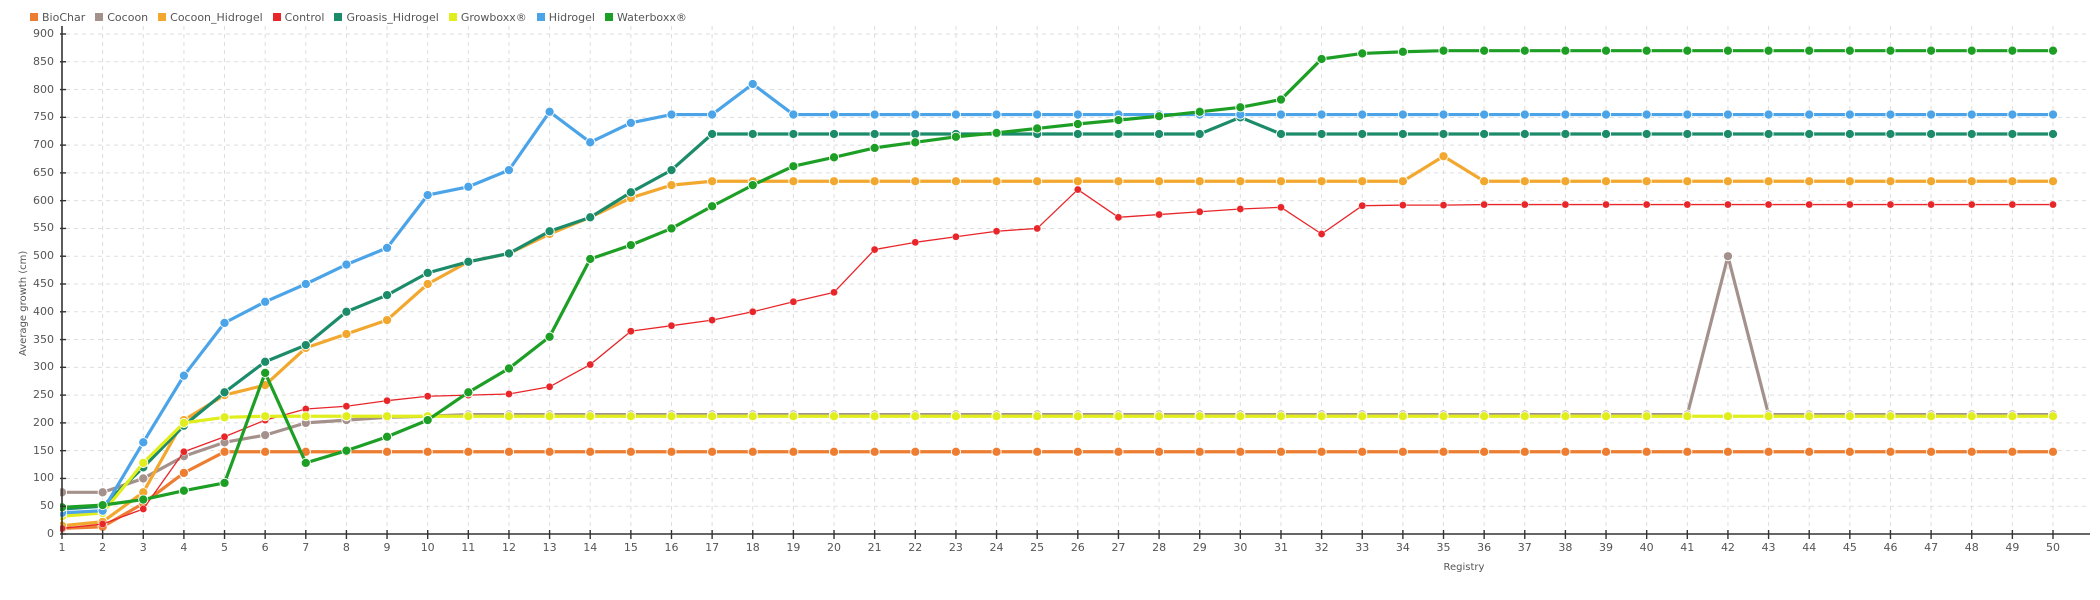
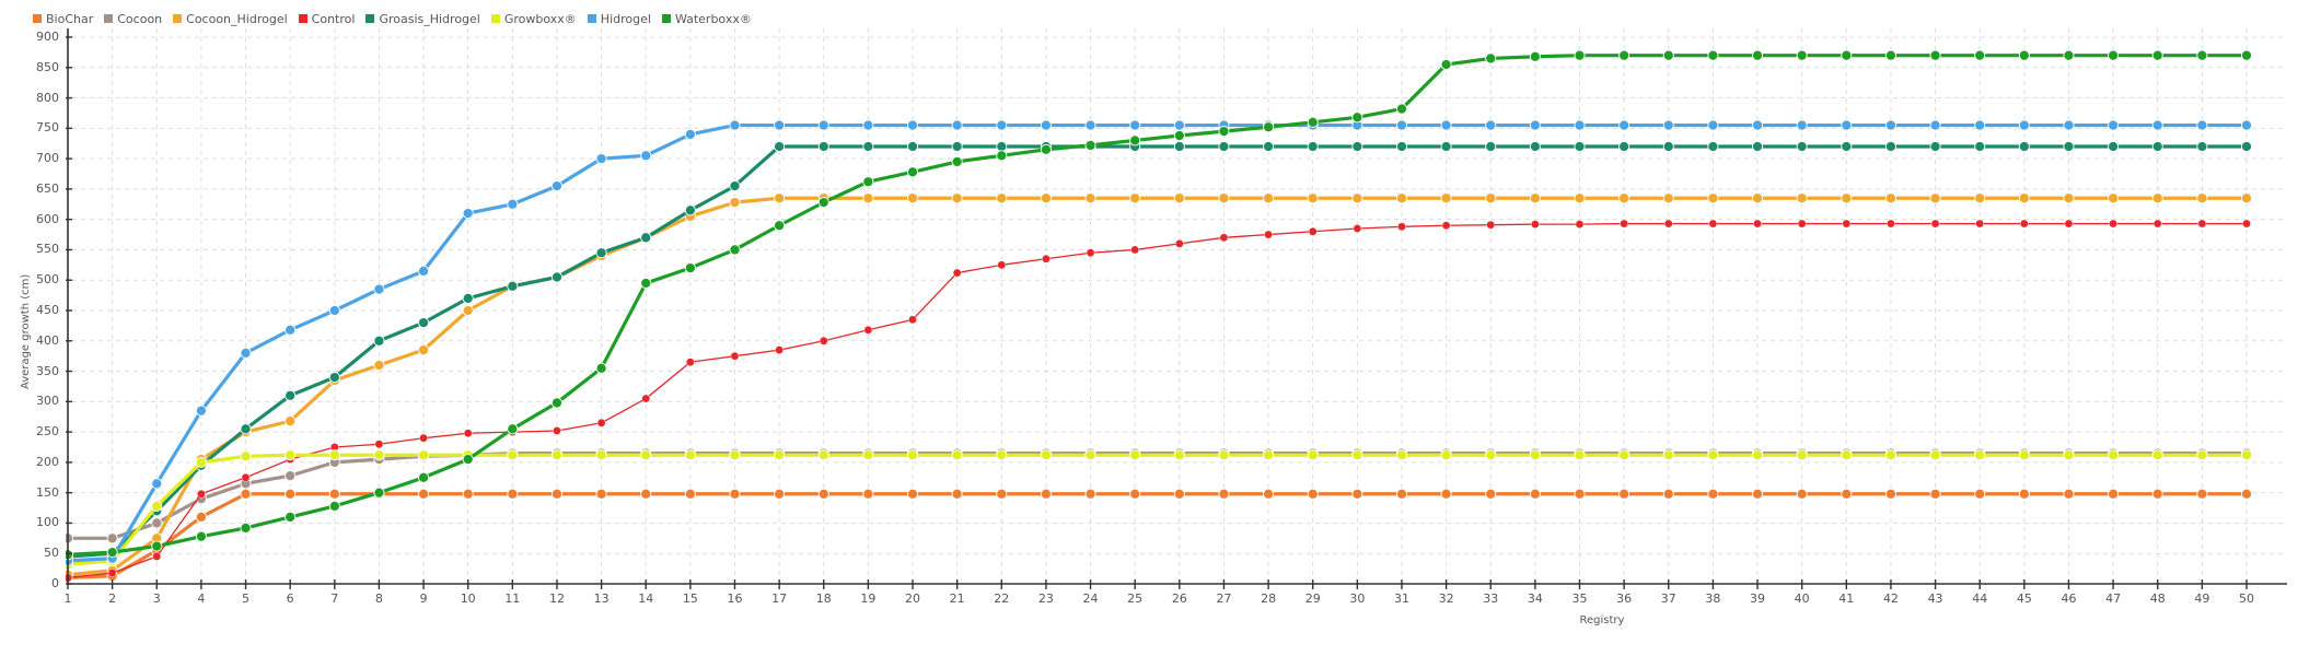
Waterboxx®/6: 290 -> 110
Hidrogel/13: 760 -> 700
Hidrogel/18: 810 -> 760
Control/26: 620 -> 560
Groasis_Hidrogel/30: 750 -> 720
Control/32: 540 -> 590
Cocoon_Hidrogel/35: 680 -> 640
Cocoon/42: 500 -> 220
